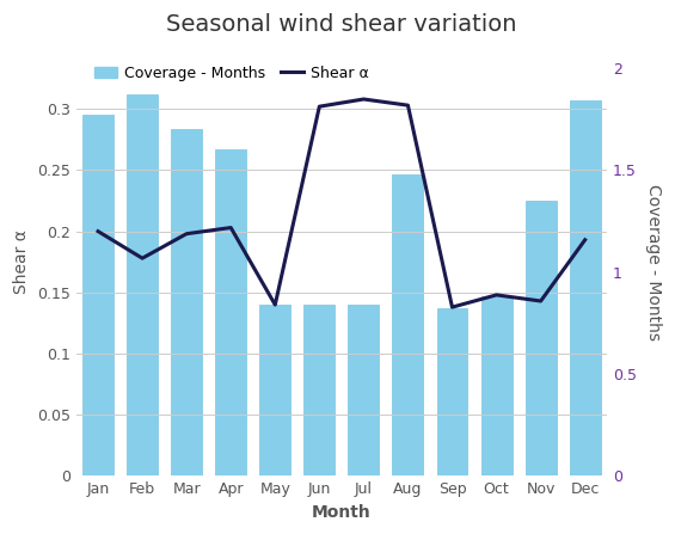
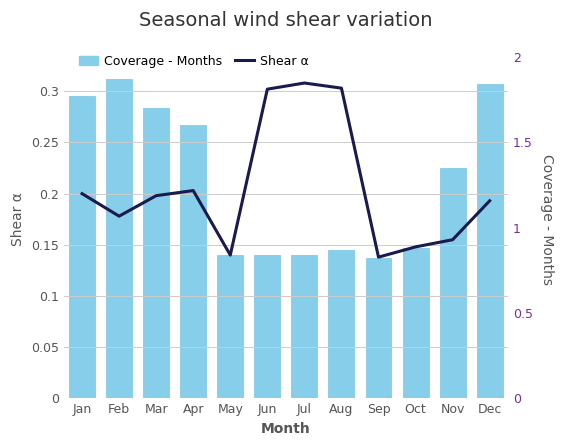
Coverage - Months/Aug: 1.48 -> 0.87
Shear α/Nov: 0.143 -> 0.155
